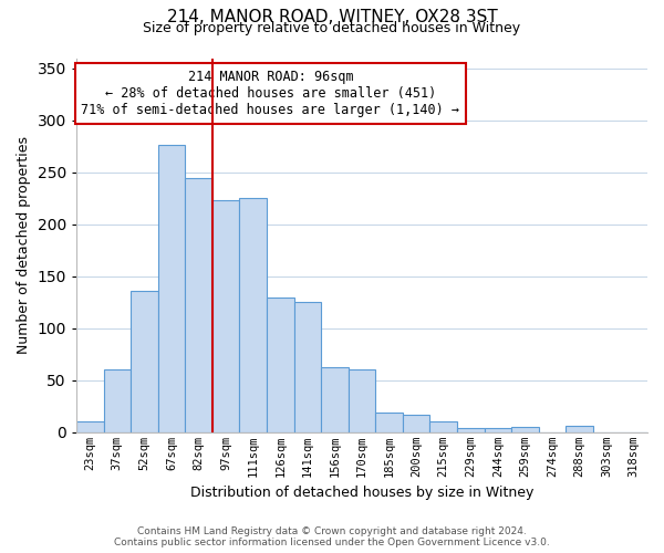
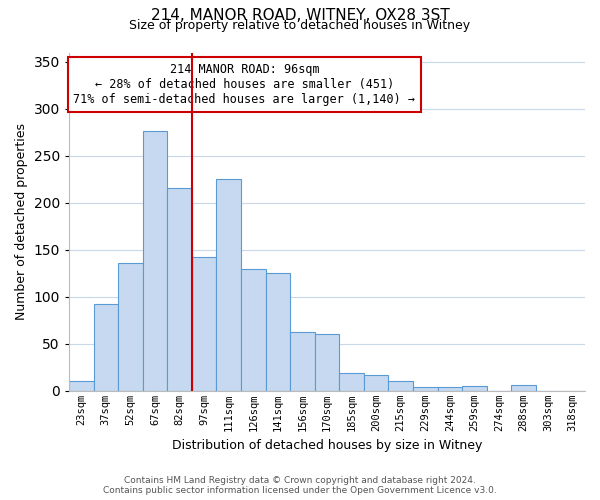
37sqm: 60 -> 92
82sqm: 245 -> 216
97sqm: 223 -> 142
